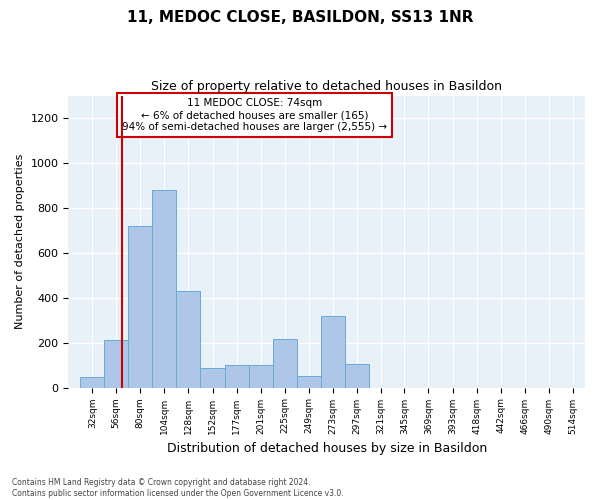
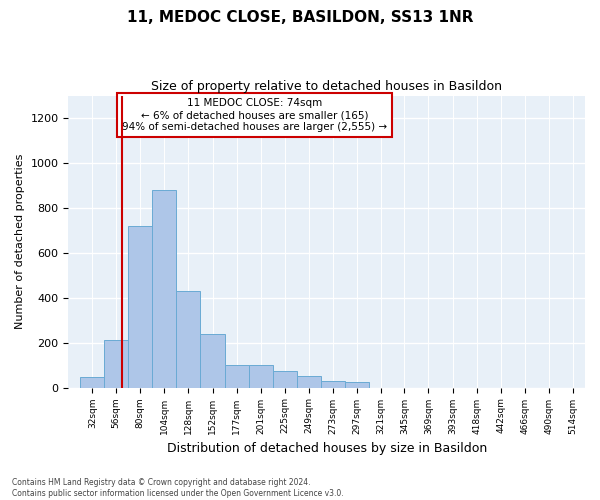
152sqm: 85 -> 240
225sqm: 215 -> 75
273sqm: 320 -> 30
297sqm: 105 -> 25
